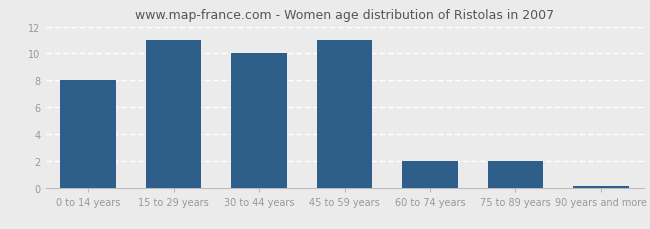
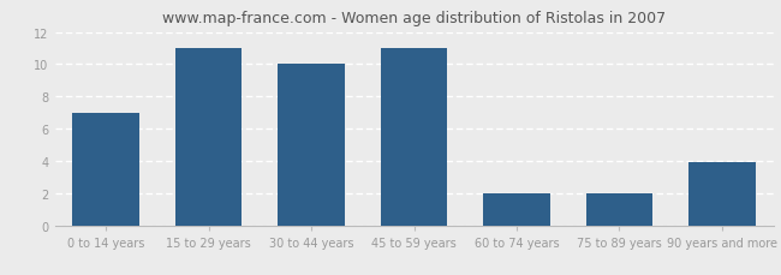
0 to 14 years: 8.0 -> 7.0
90 years and more: 0.1 -> 3.9
